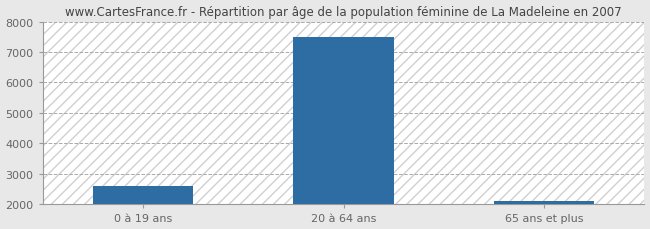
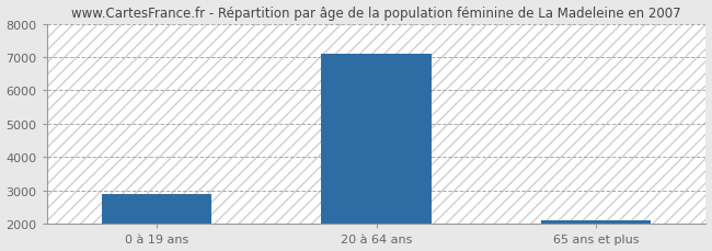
0 à 19 ans: 2600 -> 2900
20 à 64 ans: 7500 -> 7100
